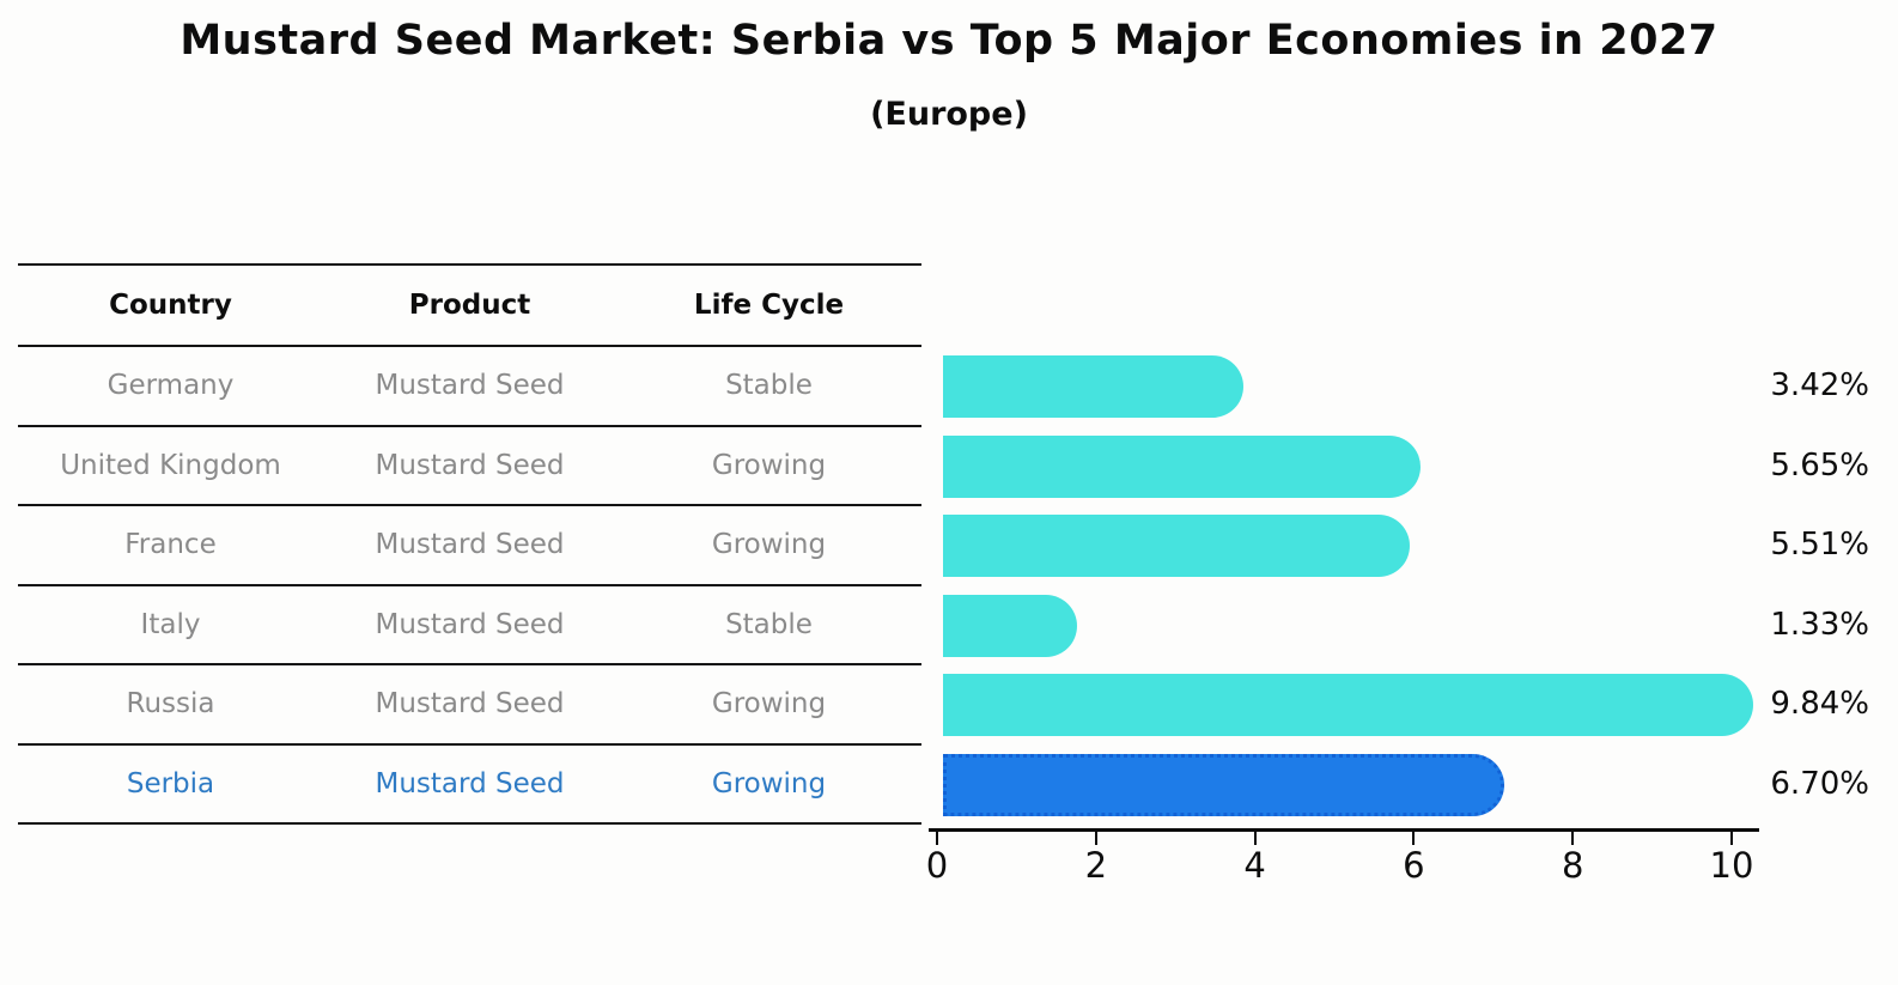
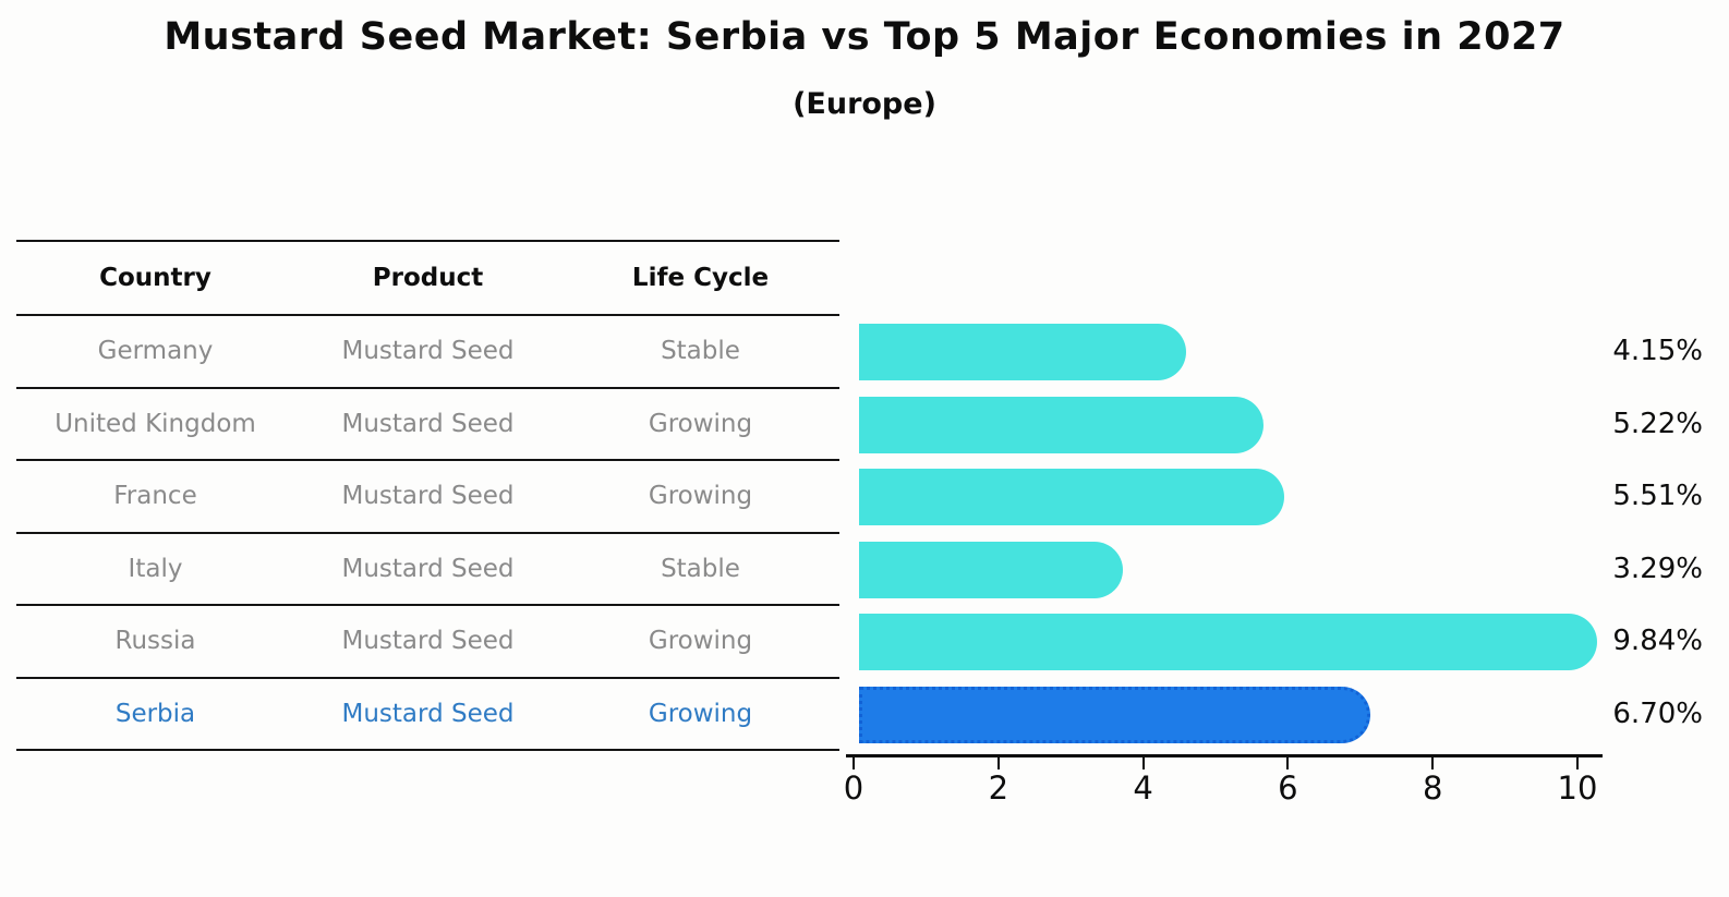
Germany: 3.42% -> 4.15%
United Kingdom: 5.65% -> 5.22%
Italy: 1.33% -> 3.29%
